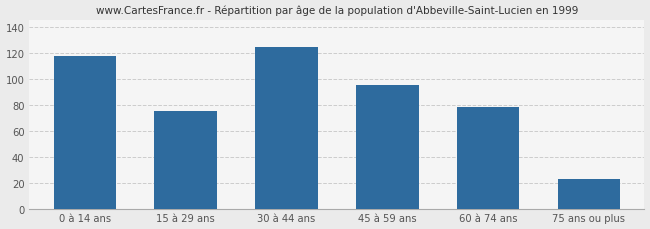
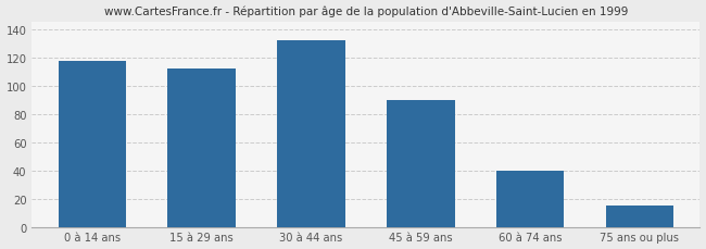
15 à 29 ans: 75 -> 112
30 à 44 ans: 124 -> 132
45 à 59 ans: 95 -> 90
60 à 74 ans: 78 -> 40
75 ans ou plus: 23 -> 15
